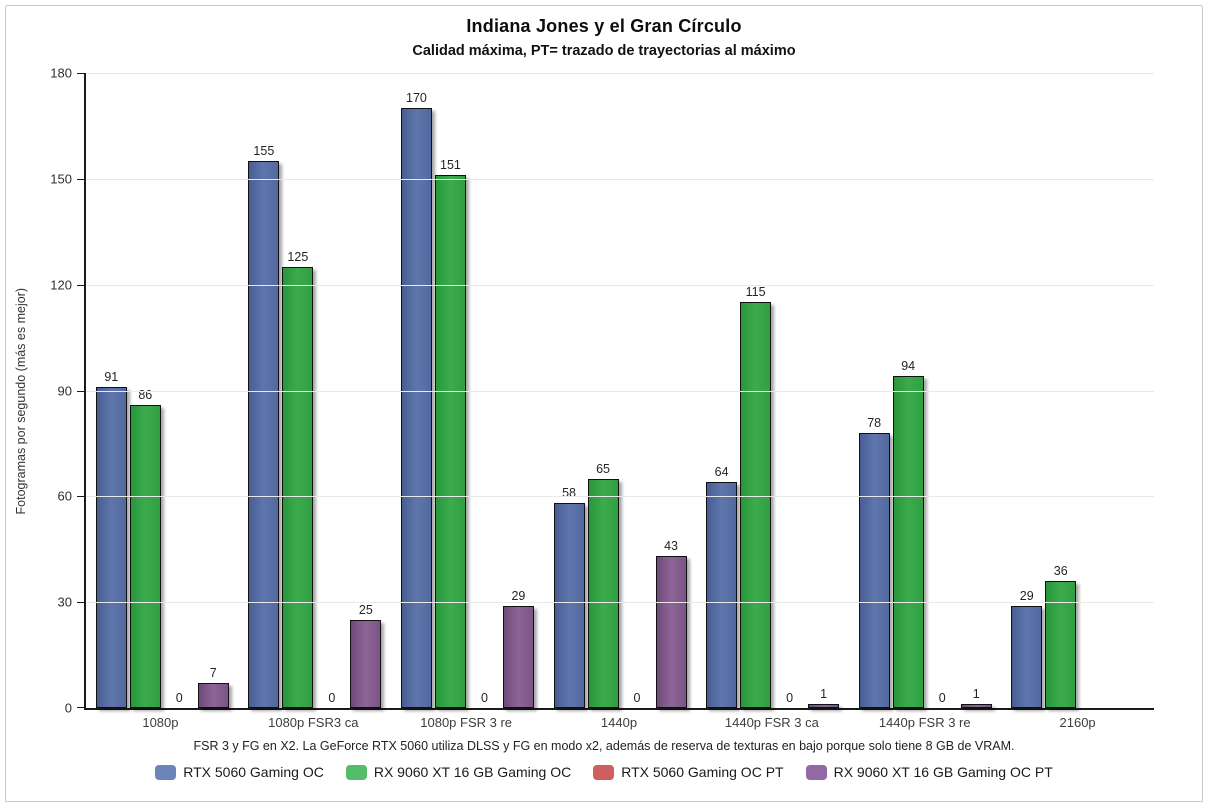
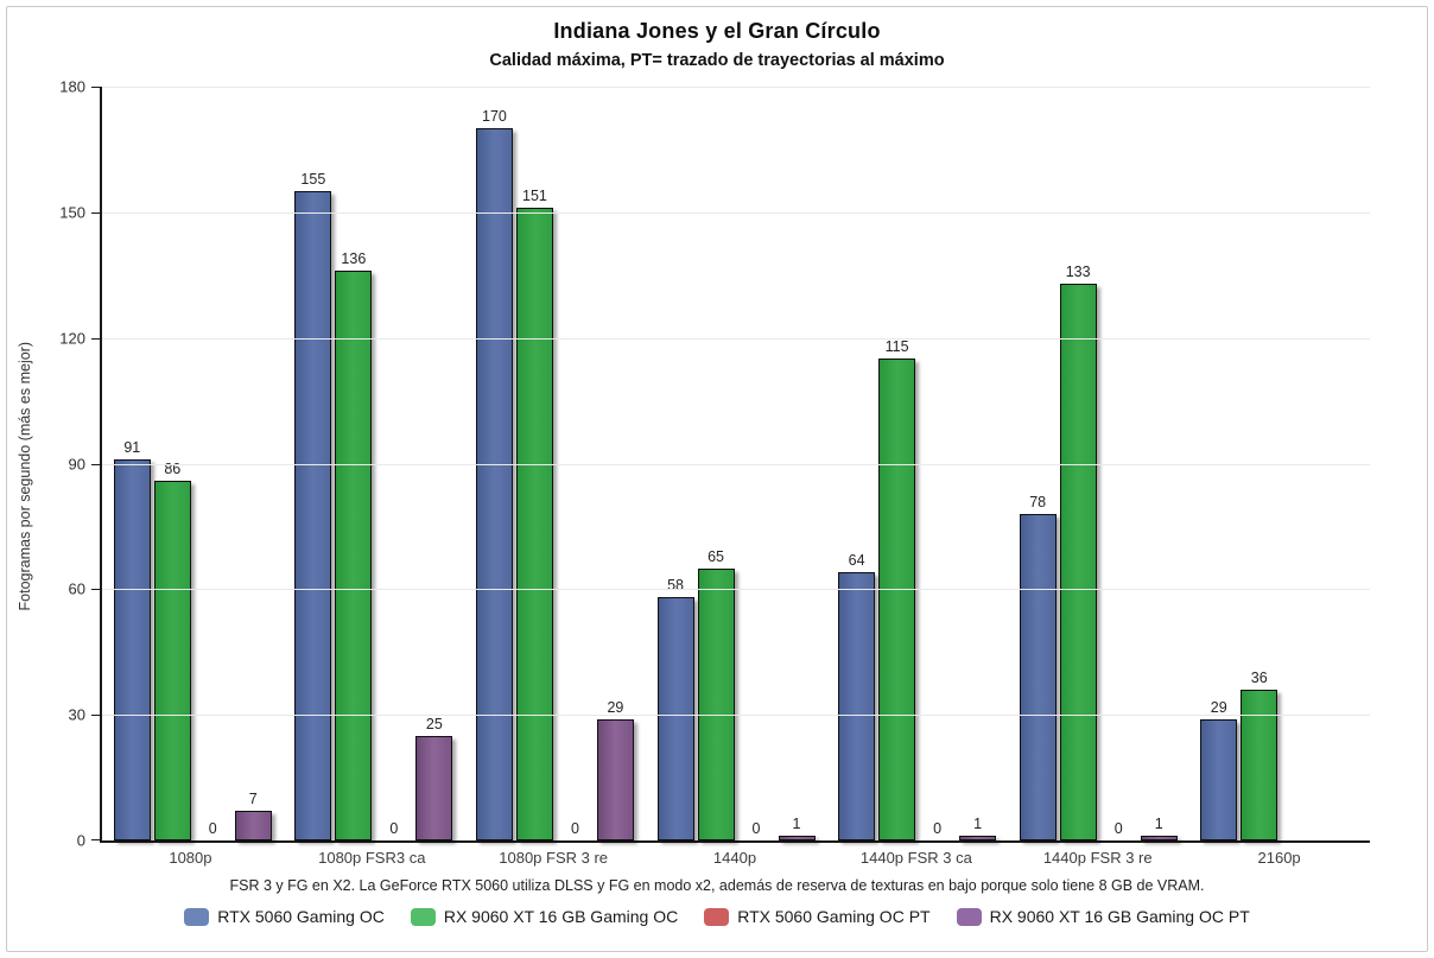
RX 9060 XT 16 GB Gaming OC/1080p FSR3 ca: 125 -> 136
RX 9060 XT 16 GB Gaming OC PT/1440p: 43 -> 1
RX 9060 XT 16 GB Gaming OC/1440p FSR 3 re: 94 -> 133
